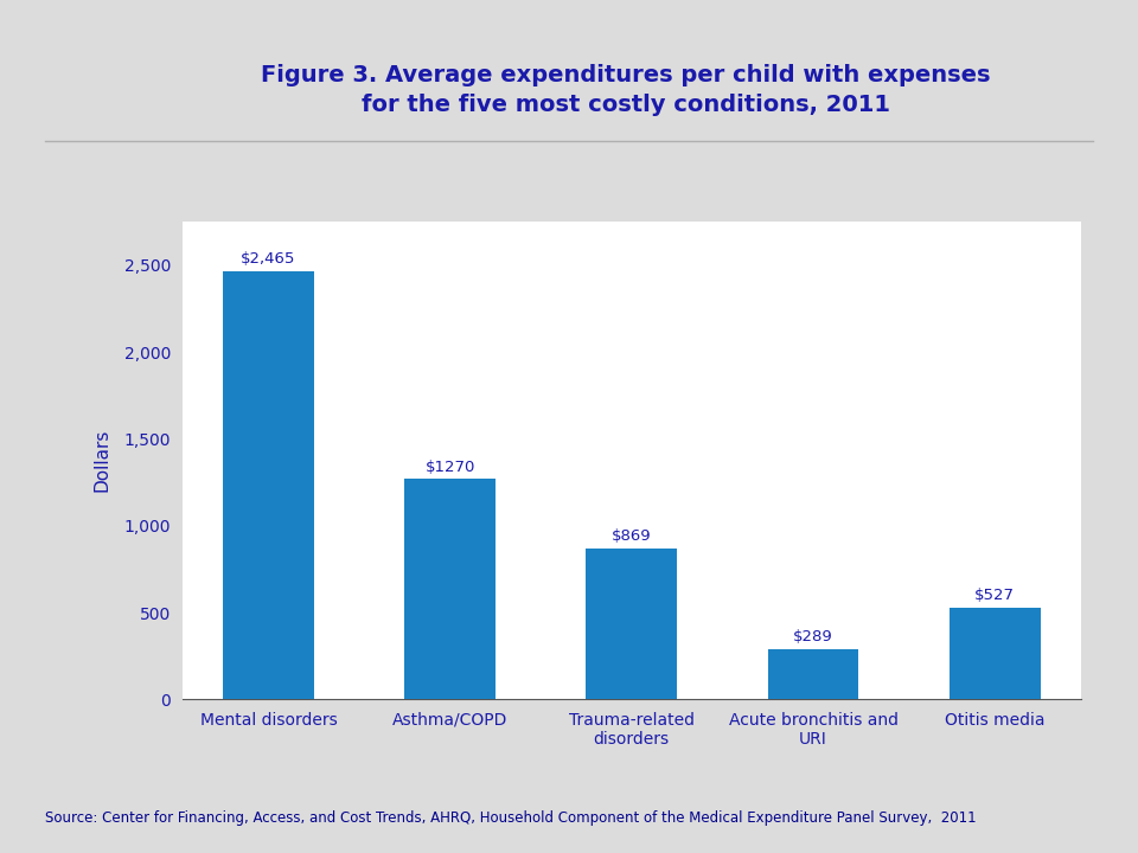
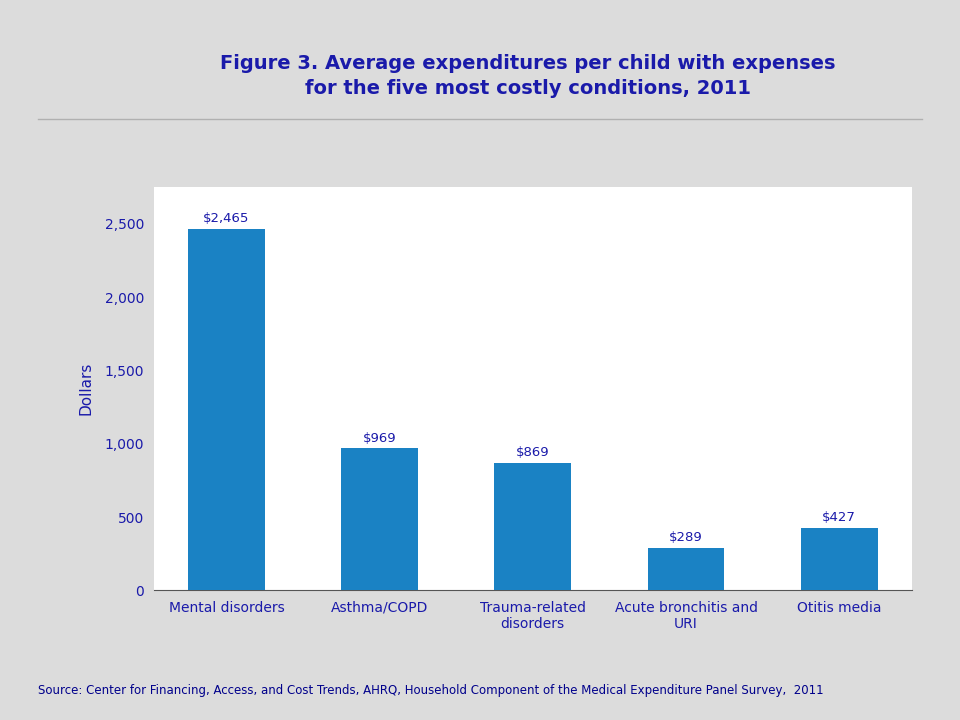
Asthma/COPD: $1270 -> $969
Otitis media: $527 -> $427
